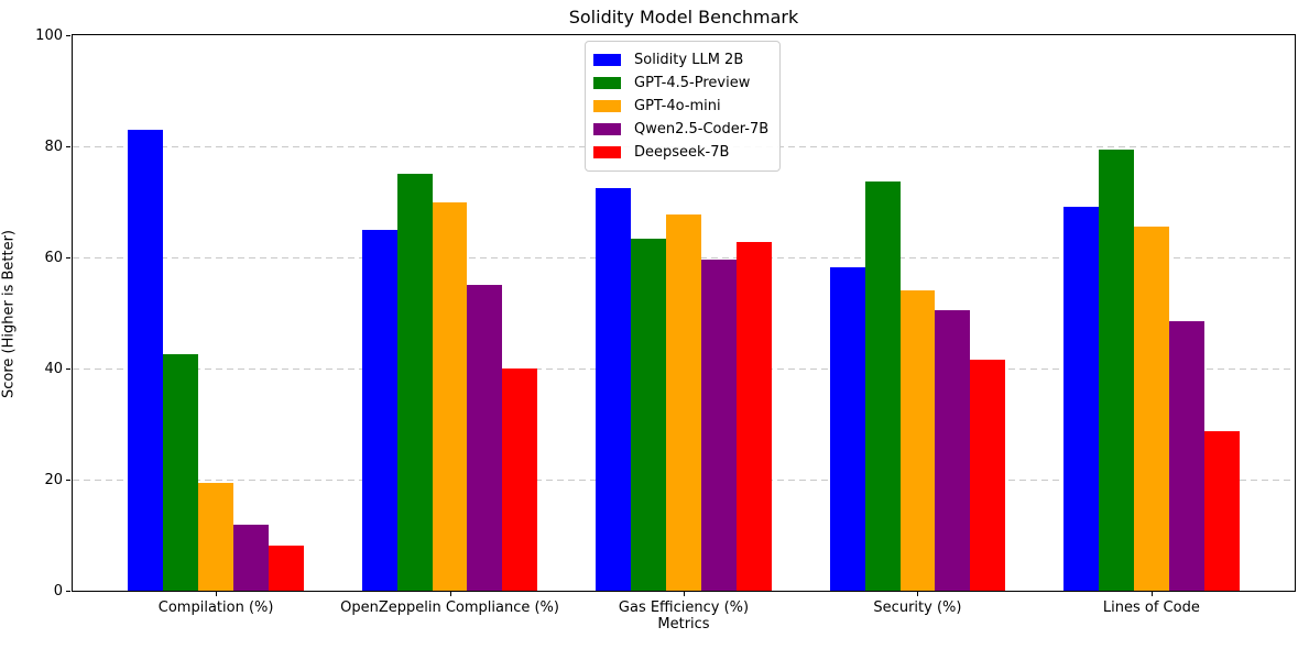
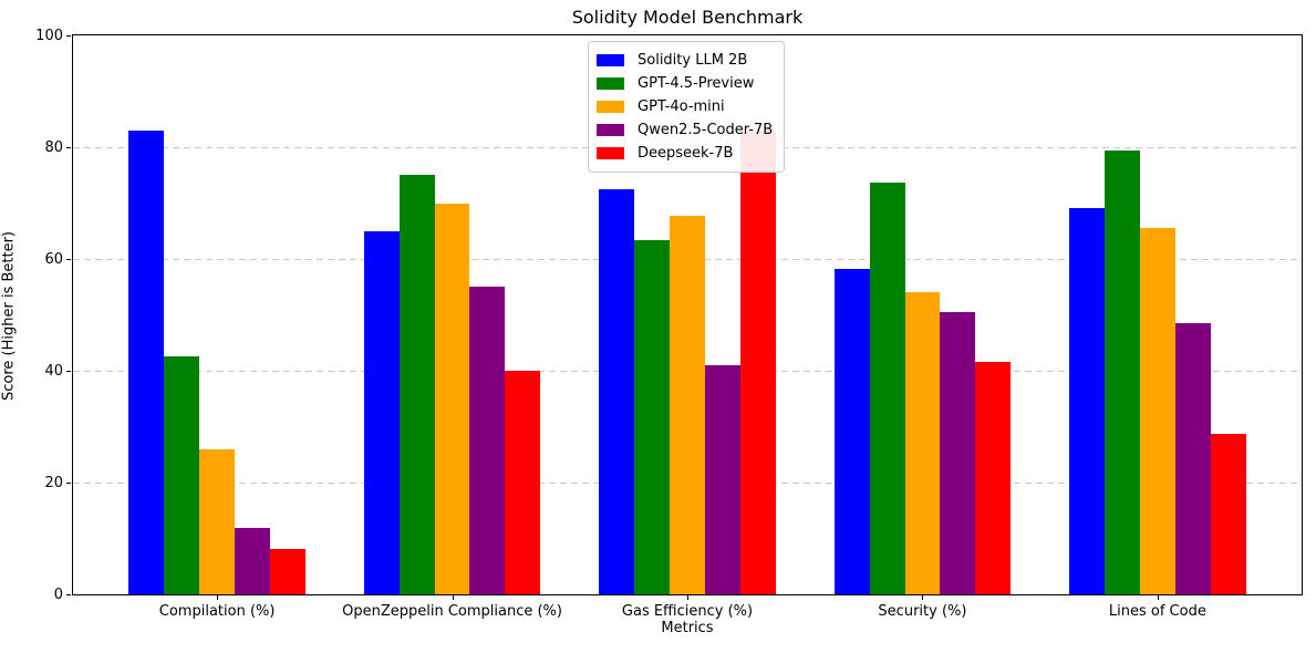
GPT-4o-mini/Compilation (%): 20 -> 26
Qwen2.5-Coder-7B/Gas Efficiency (%): 60 -> 41
Deepseek-7B/Gas Efficiency (%): 63 -> 83
